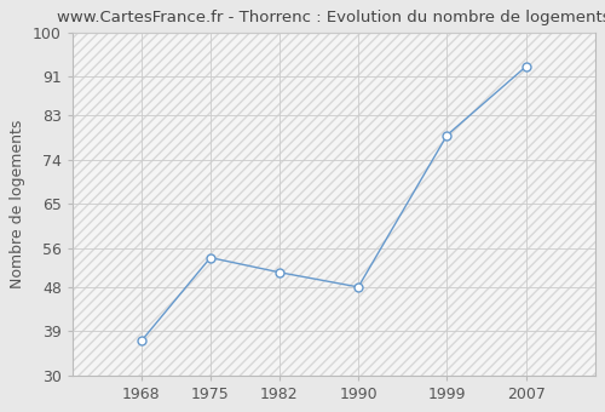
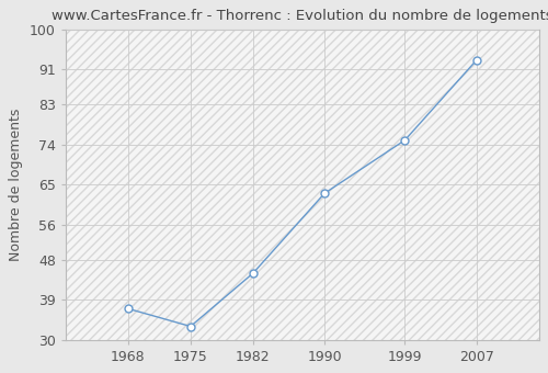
1975: 54 -> 33
1982: 51 -> 45
1990: 48 -> 63
1999: 79 -> 75
